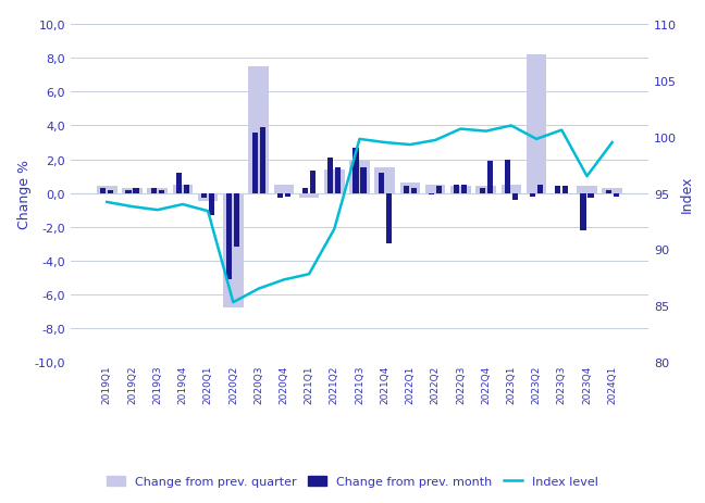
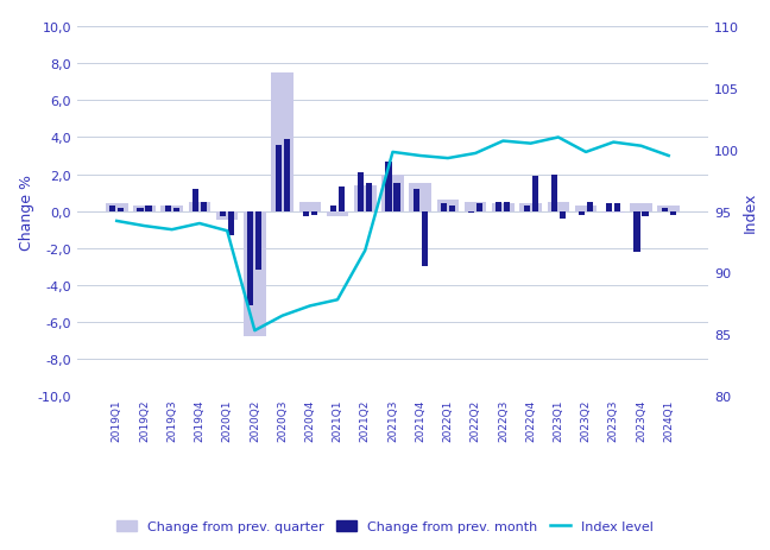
Change from prev. quarter/2023Q2: 8,2 -> 0,3
Index level/2023Q4: 96.5 -> 100.3
